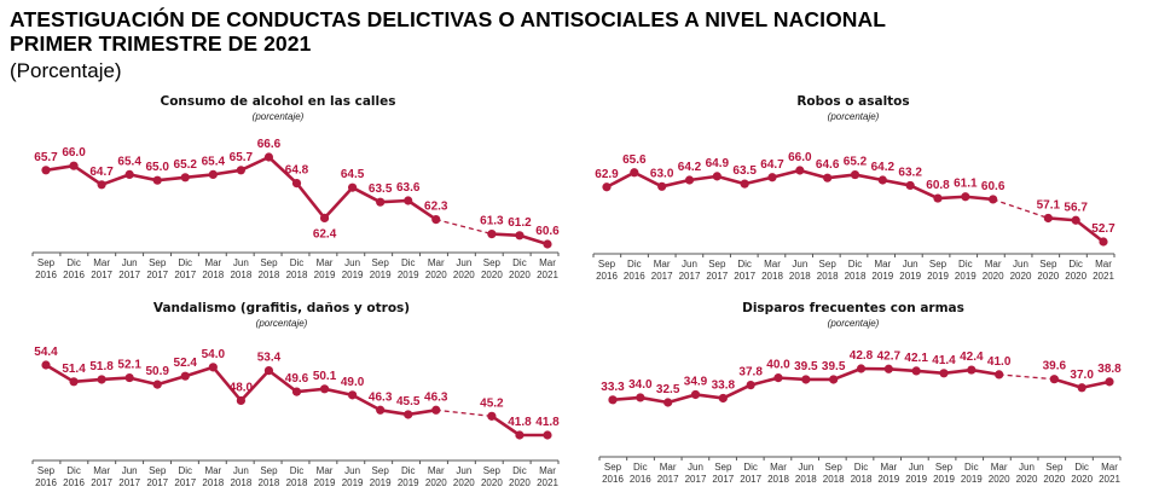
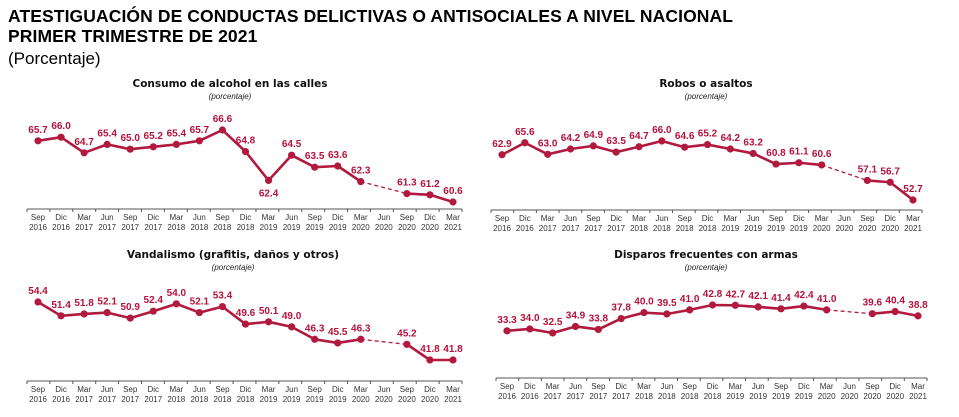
Vandalismo (grafitis, daños y otros)/Jun 2018: 48.0 -> 52.1
Disparos frecuentes con armas/Sep 2018: 39.5 -> 41.0
Disparos frecuentes con armas/Dic 2020: 37.0 -> 40.4
